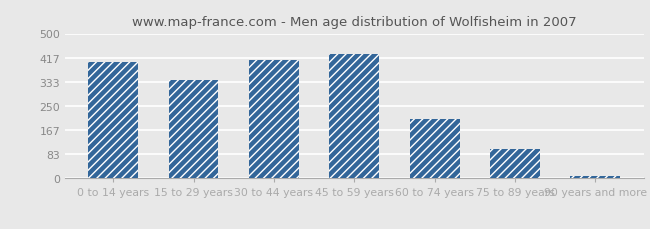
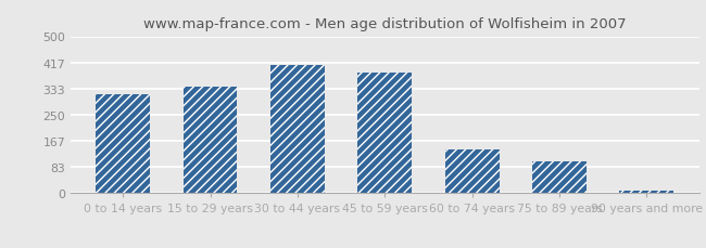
0 to 14 years: 400 -> 315
45 to 59 years: 430 -> 385
60 to 74 years: 205 -> 140
